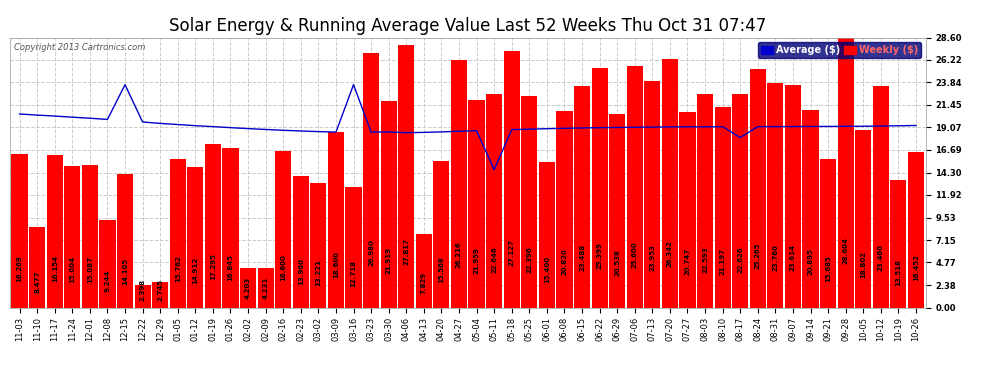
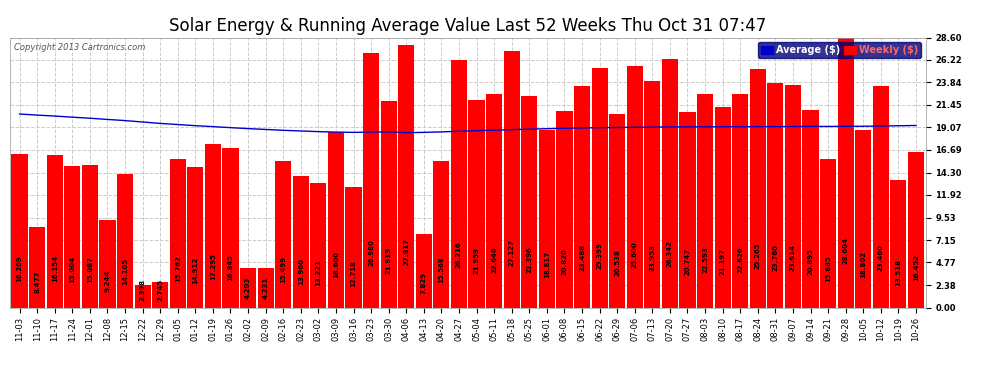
Average ($)/12-15: 23.6 -> 19.8
Weekly ($)/02-16: 16.6 -> 15.5
Average ($)/03-16: 23.6 -> 18.6
Average ($)/05-11: 14.6 -> 18.8
Weekly ($)/06-01: 15.4 -> 18.8
Average ($)/08-17: 18.0 -> 19.1
